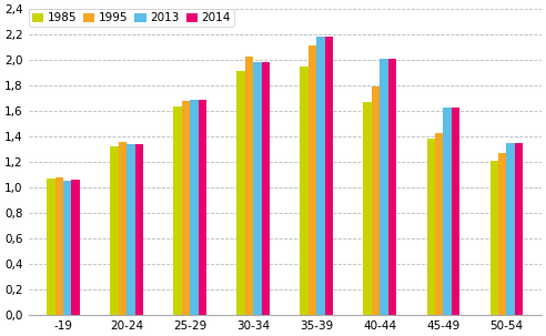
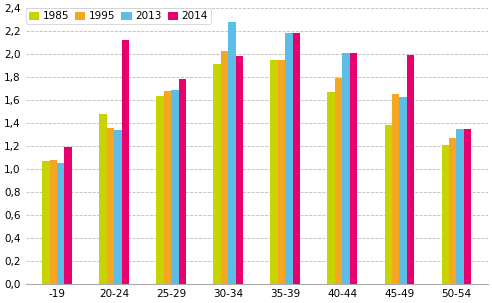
2014/-19: 1,06 -> 1,19
1985/20-24: 1,32 -> 1,48
2014/20-24: 1,34 -> 2,12
2014/25-29: 1,69 -> 1,78
2013/30-34: 1,98 -> 2,28
1995/35-39: 2,11 -> 1,95
1995/45-49: 1,43 -> 1,65
2014/45-49: 1,63 -> 1,99
